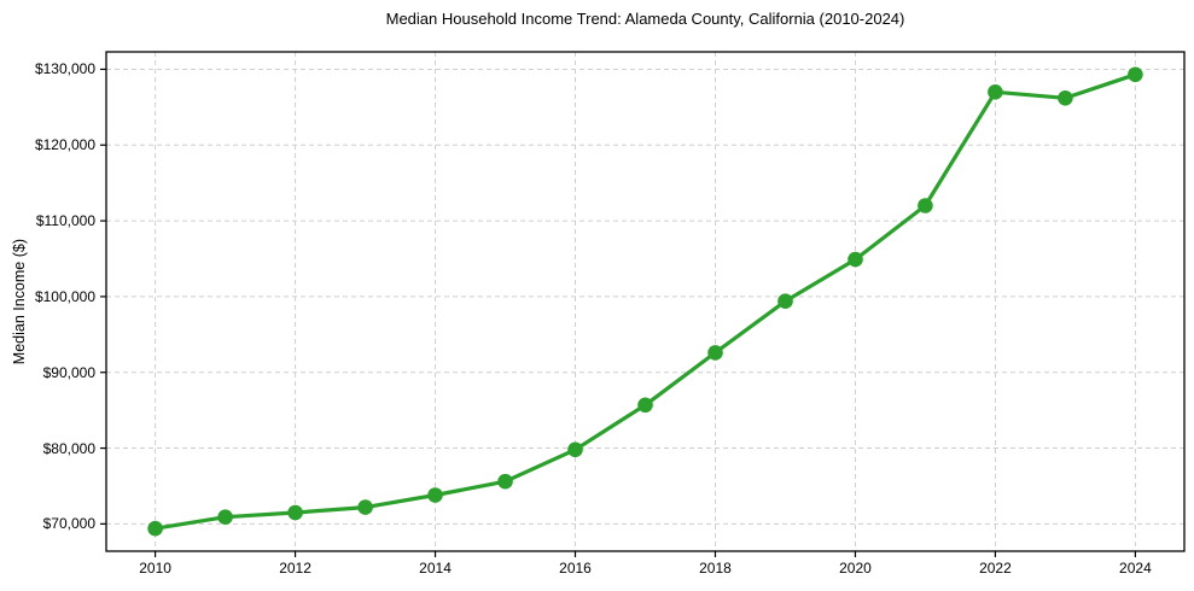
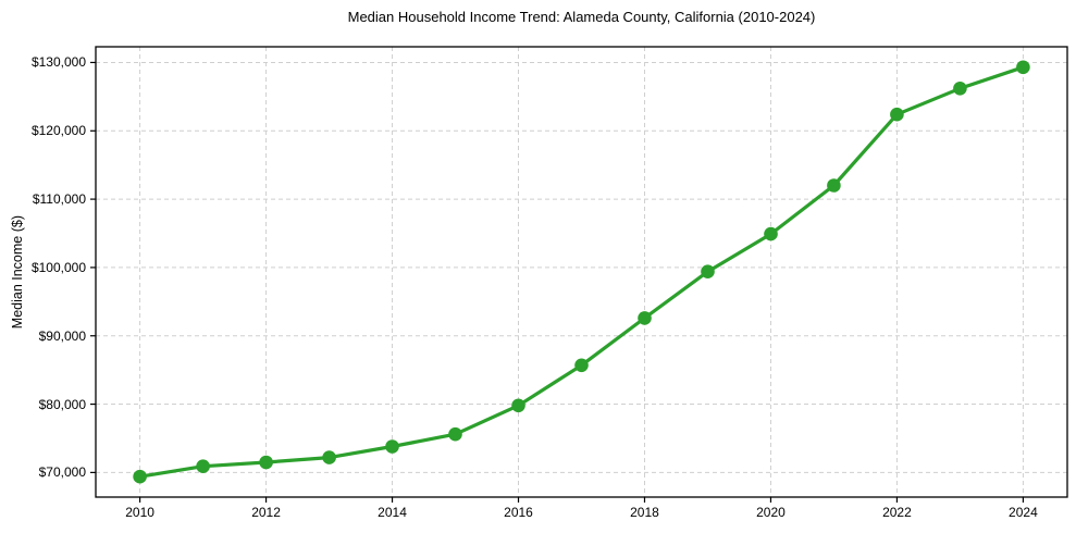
2022: $127000 -> $122000
